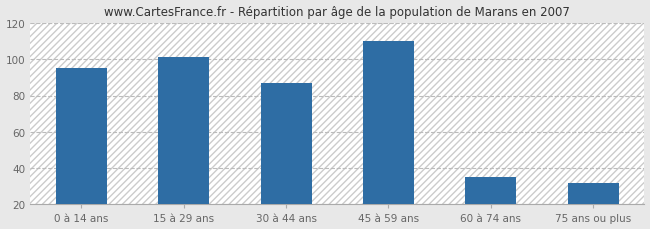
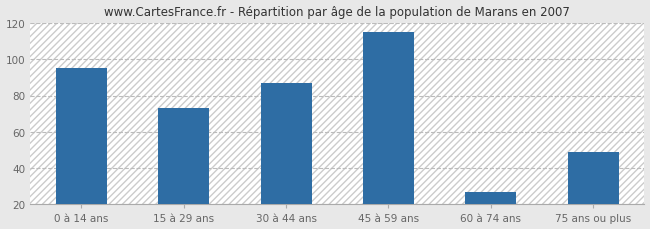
15 à 29 ans: 101 -> 73
45 à 59 ans: 110 -> 115
60 à 74 ans: 35 -> 27
75 ans ou plus: 32 -> 49
